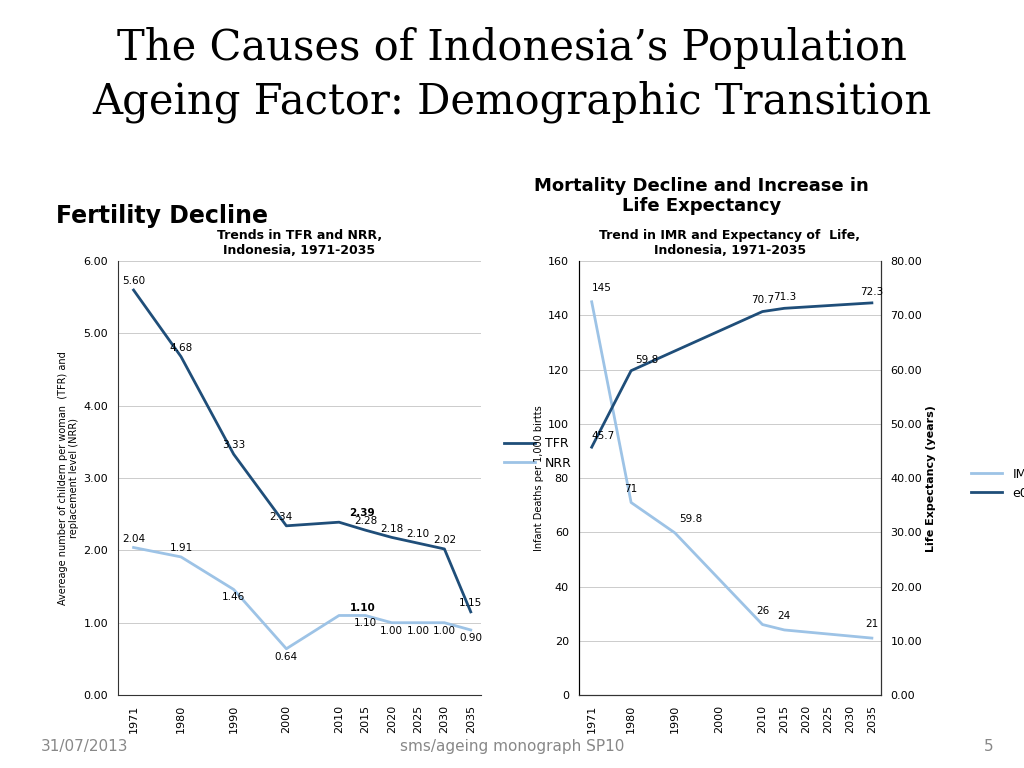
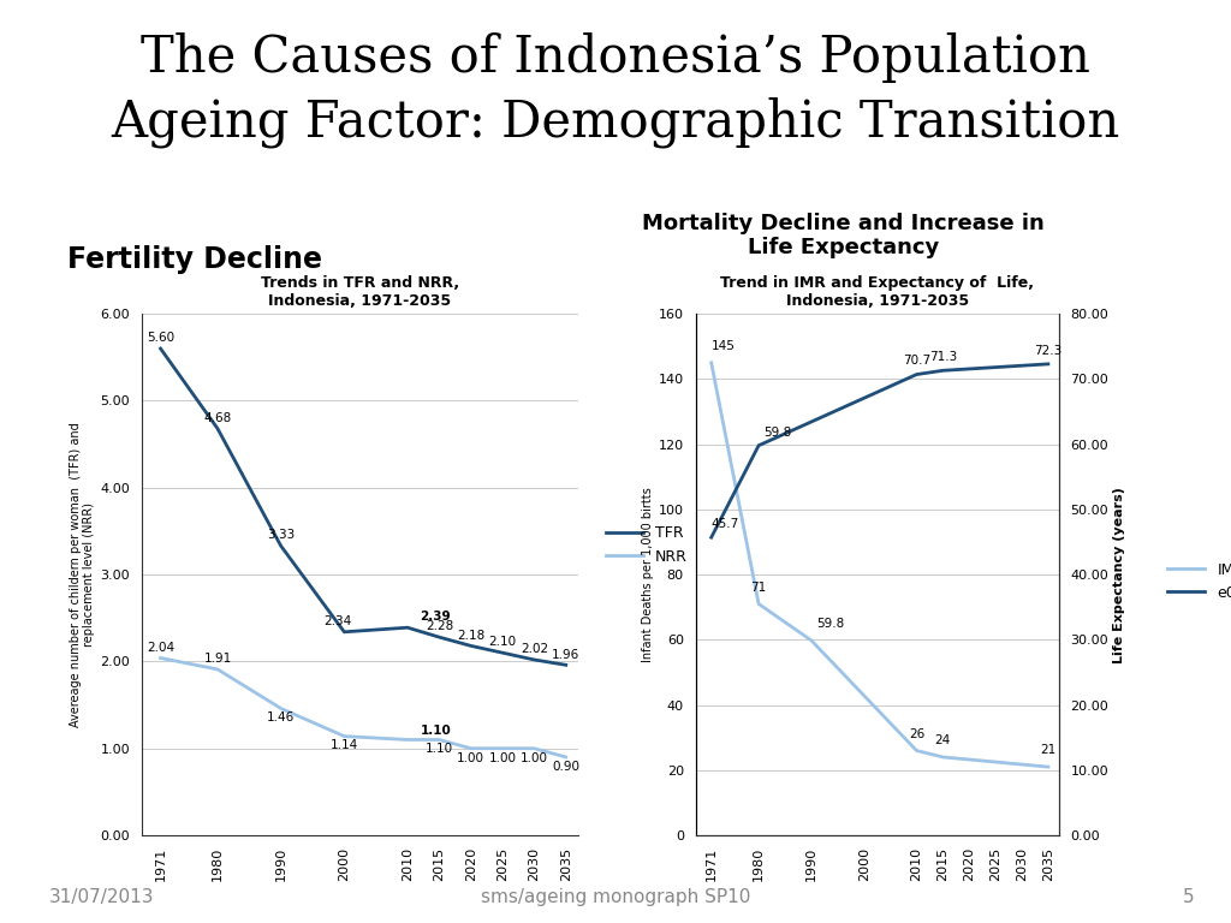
Trends in TFR and NRR, Indonesia, 1971-2035/NRR/2000: 0.64 -> 1.14
Trends in TFR and NRR, Indonesia, 1971-2035/TFR/2035: 1.15 -> 1.96
